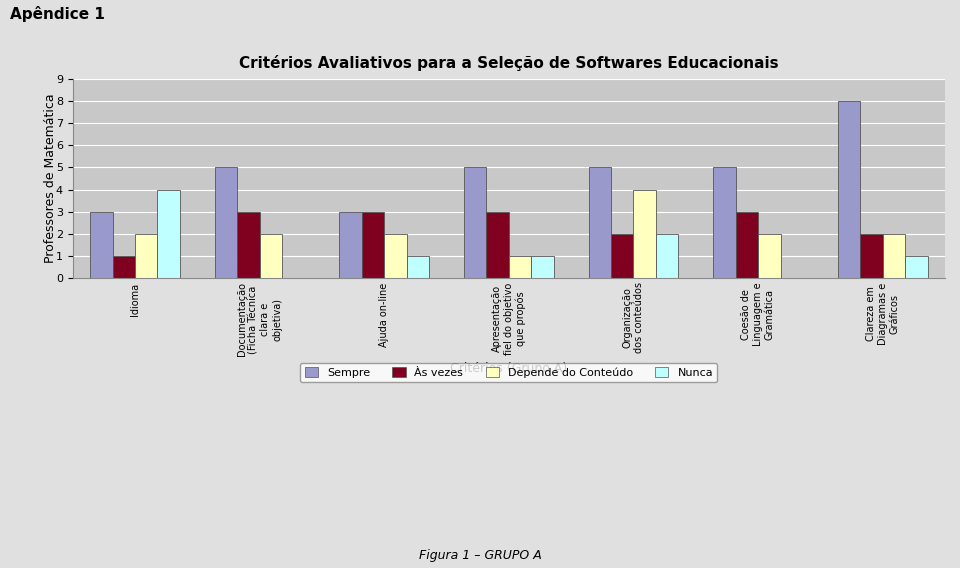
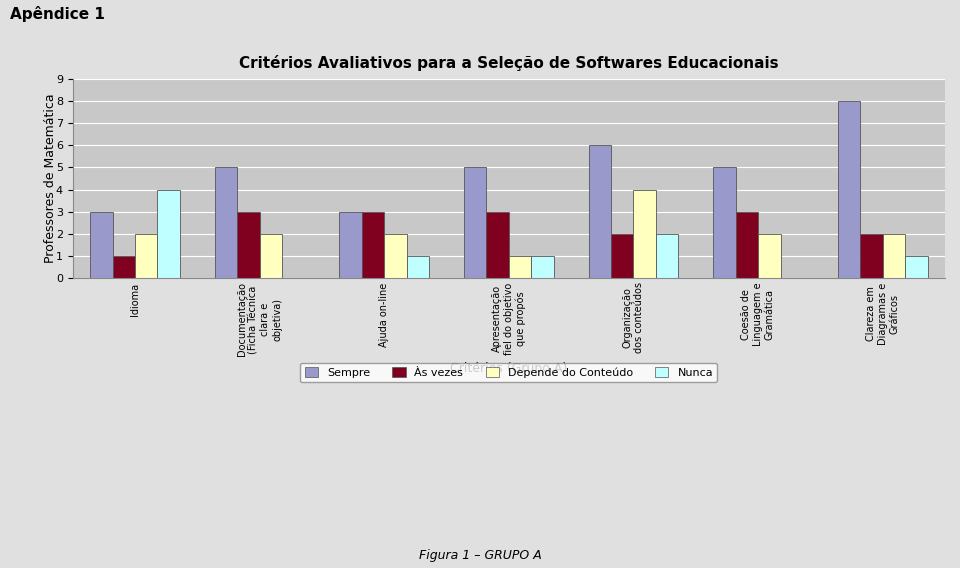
Sempre/Organização dos conteúdos: 5 -> 6
